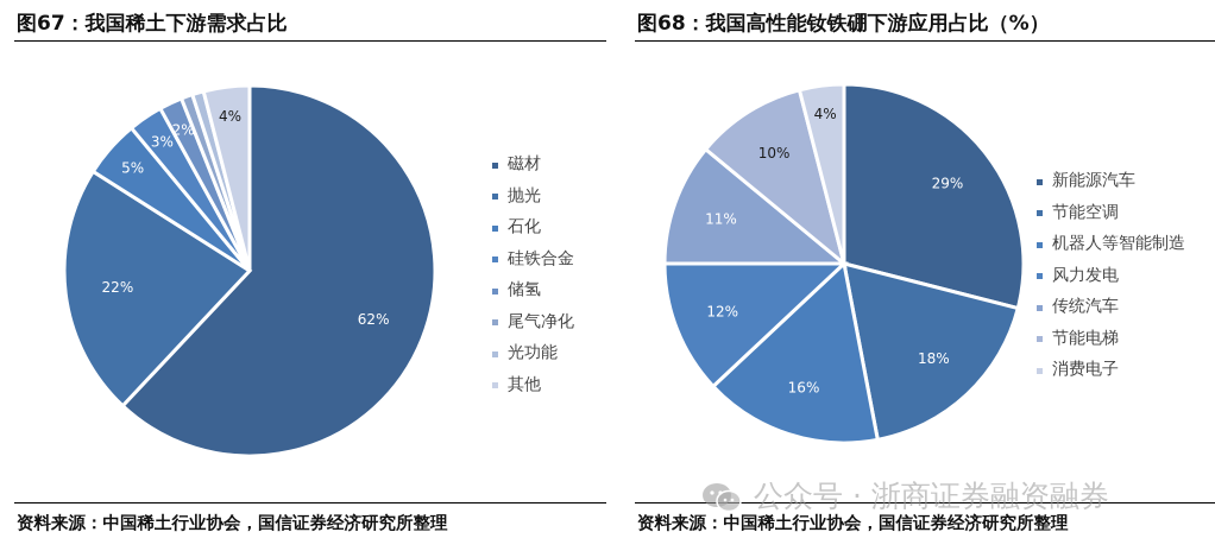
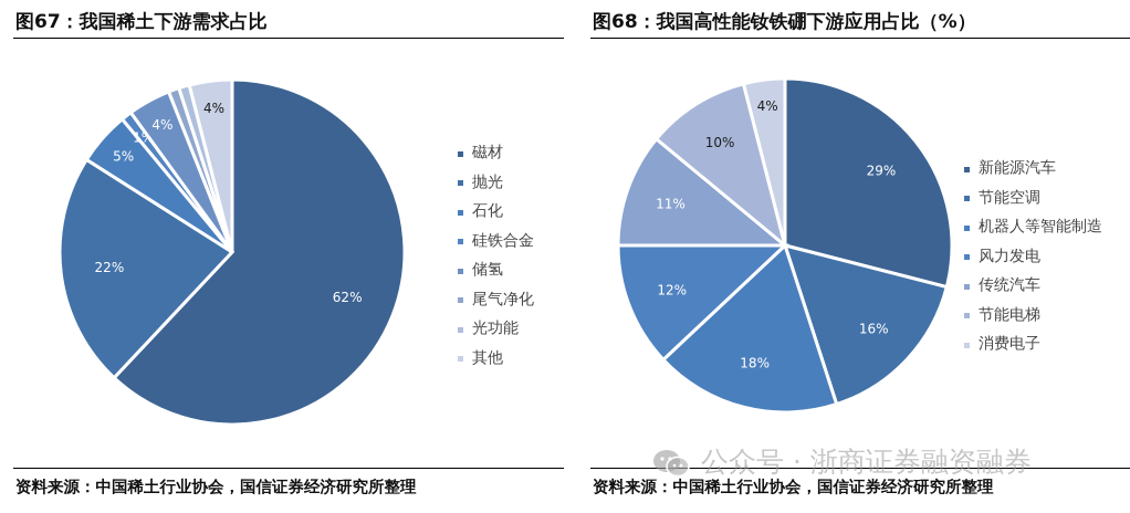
图67：我国稀土下游需求占比/硅铁合金: 3% -> 1%
图67：我国稀土下游需求占比/储氢: 2% -> 4%
图68：我国高性能钕铁硼下游应用占比（%）/节能空调: 18% -> 16%
图68：我国高性能钕铁硼下游应用占比（%）/机器人等智能制造: 16% -> 18%
